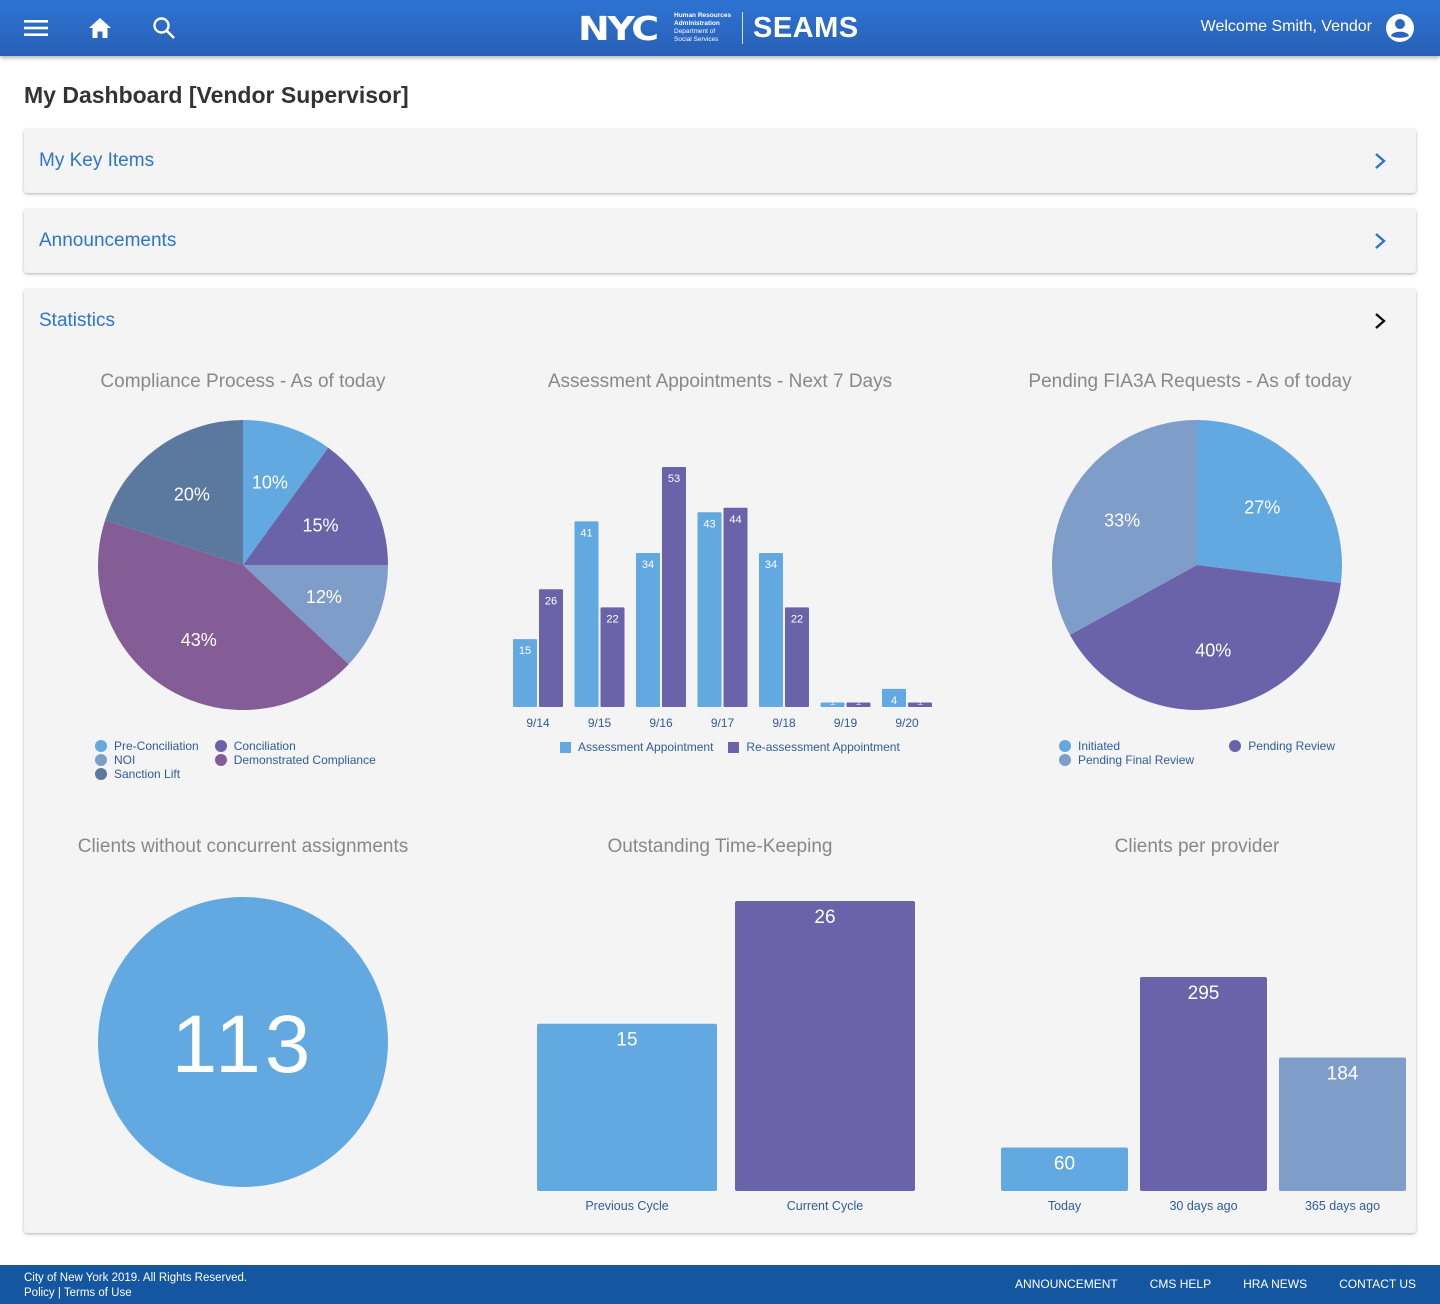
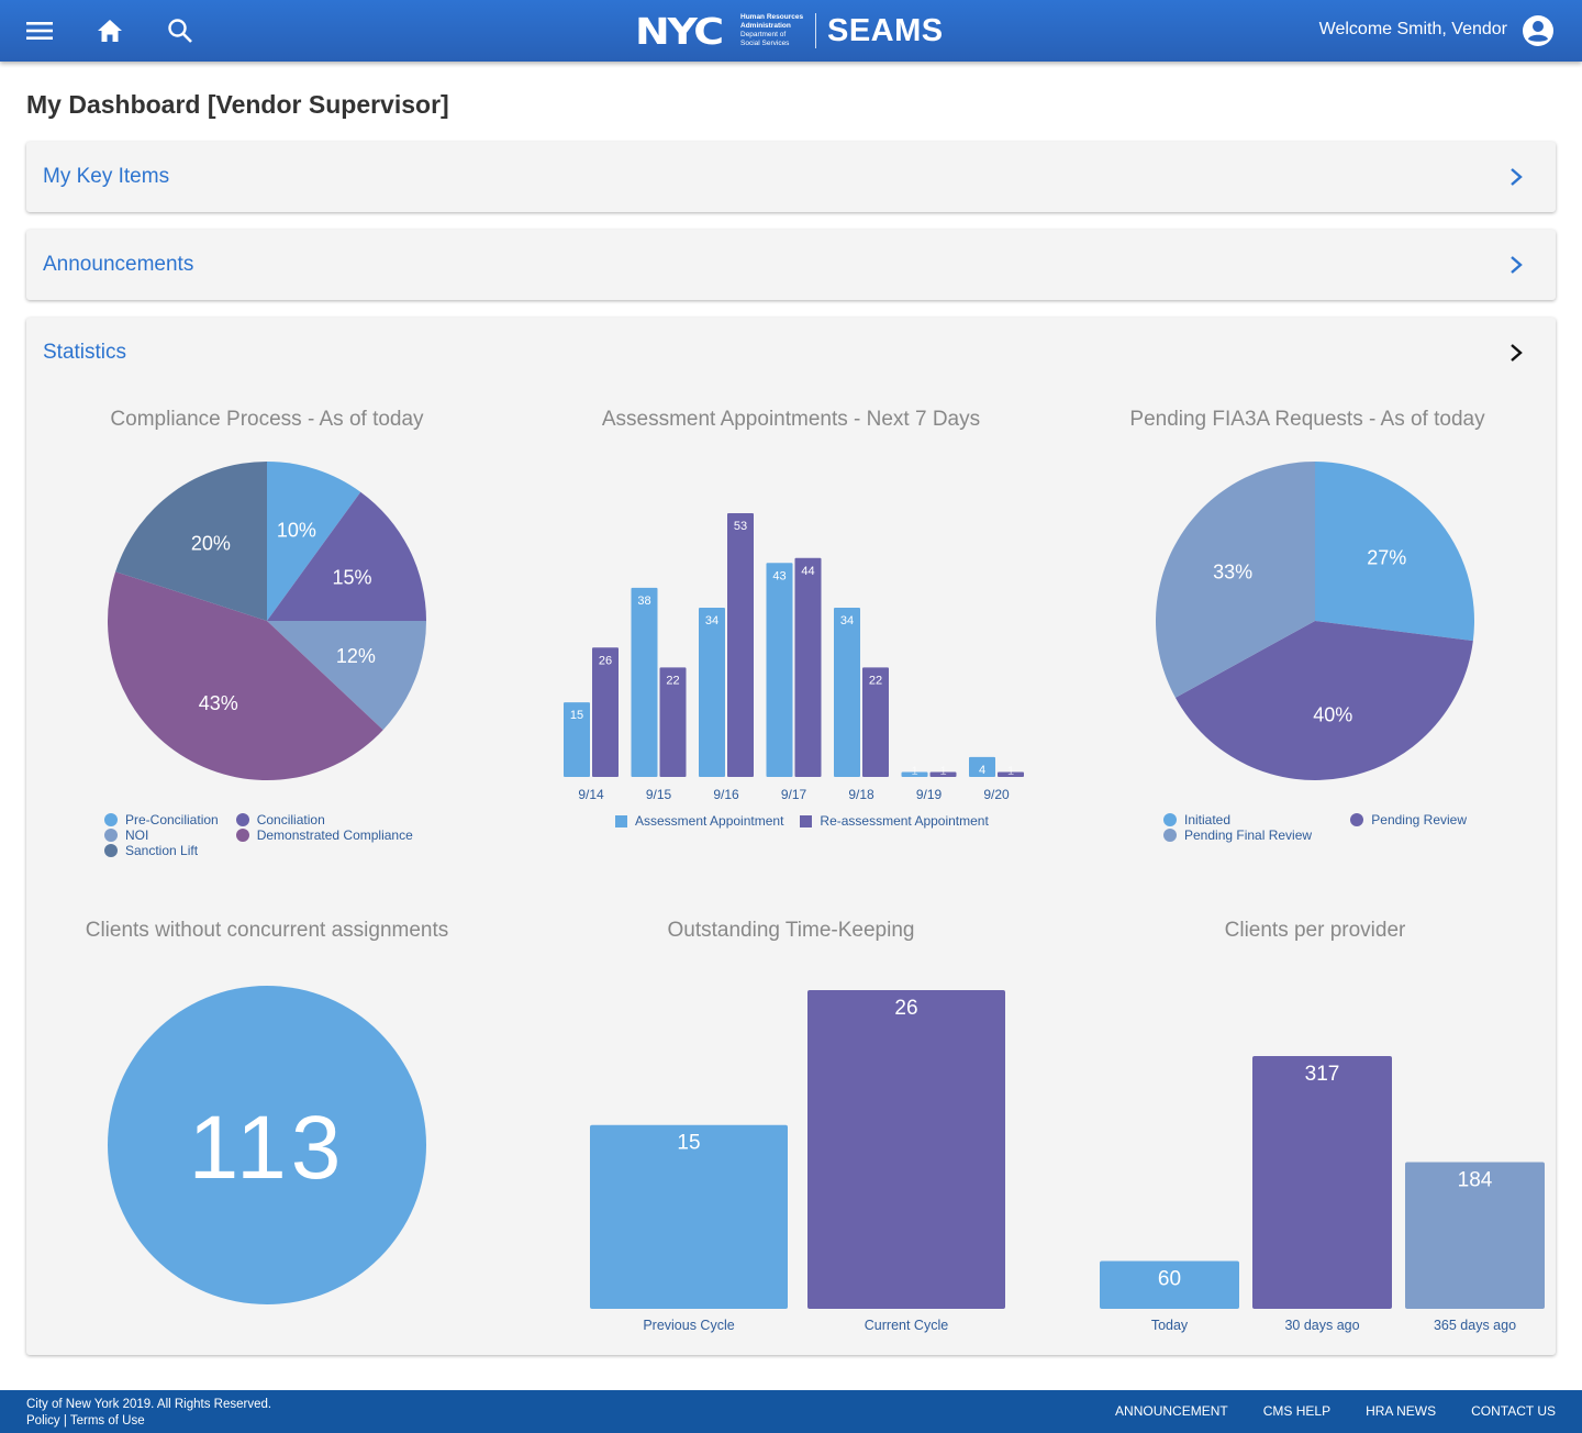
Assessment Appointments - Next 7 Days/Assessment Appointment/9/15: 41 -> 38
Clients per provider/30 days ago: 295 -> 317
